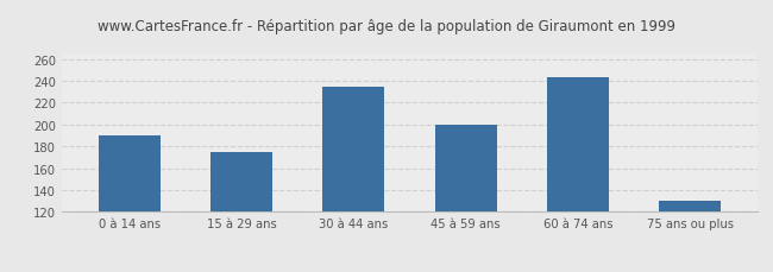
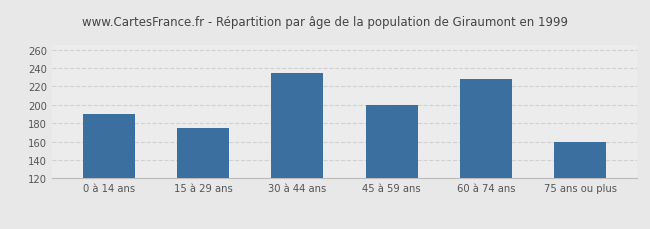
60 à 74 ans: 243 -> 228
75 ans ou plus: 130 -> 160
